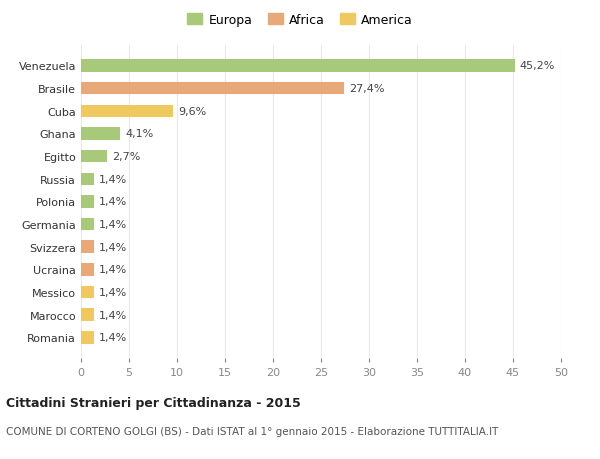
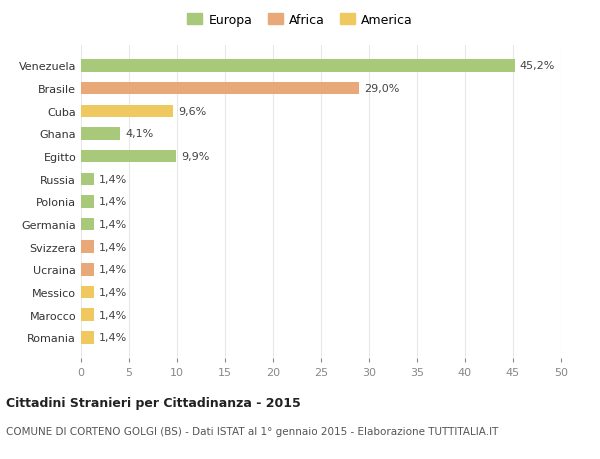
Brasile: 27,4% -> 29,0%
Egitto: 2,7% -> 9,9%
